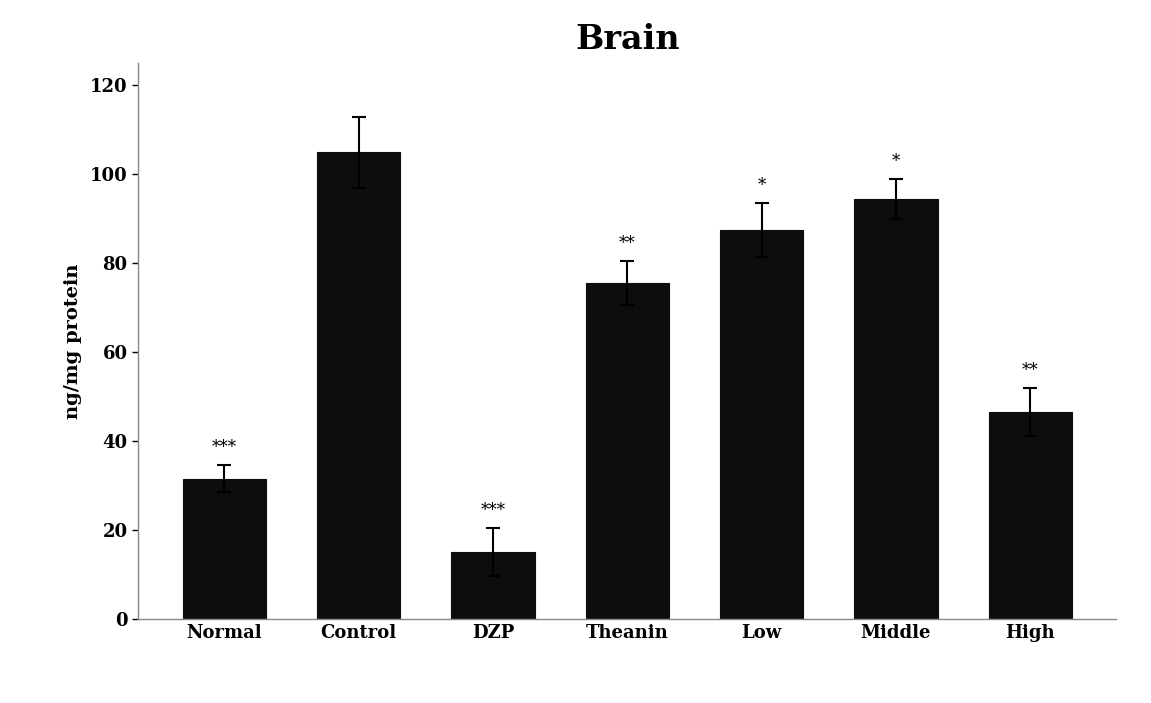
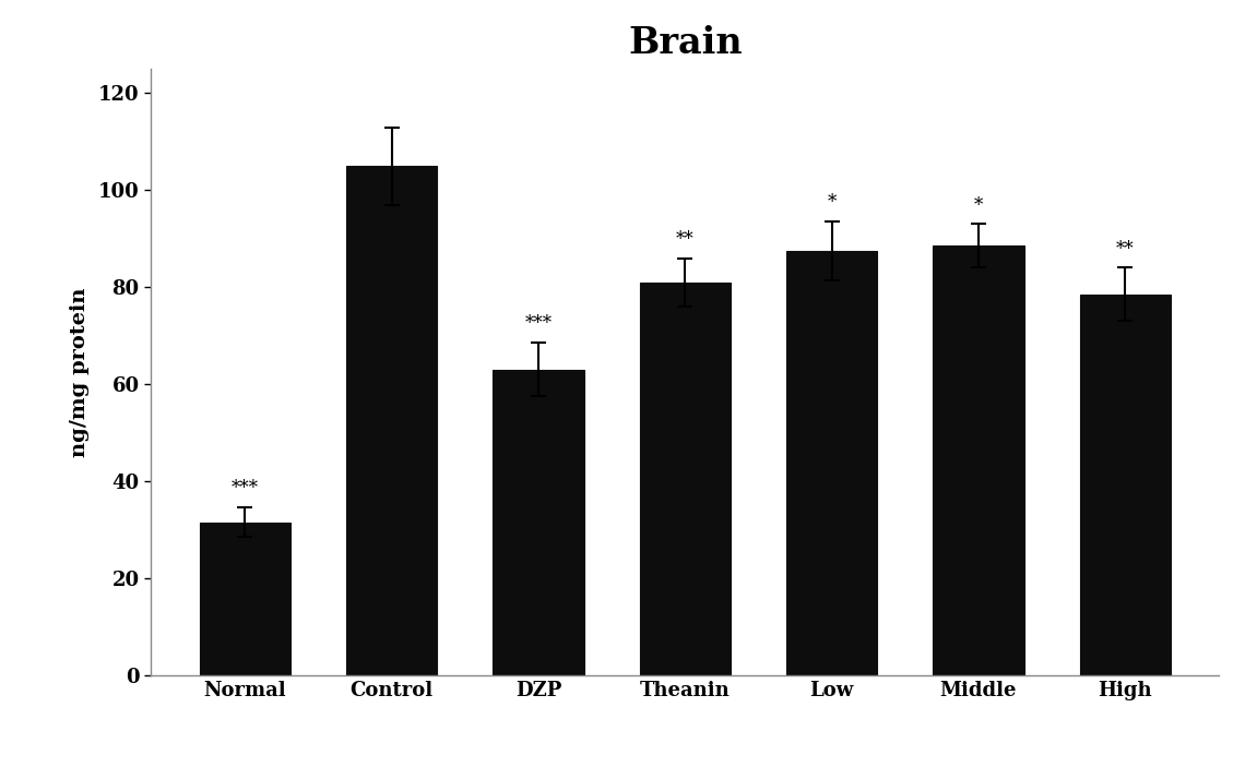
DZP: 15.0 -> 63.0
Theanin: 75.5 -> 81.0
Middle: 94.5 -> 88.5
High: 46.5 -> 78.5
